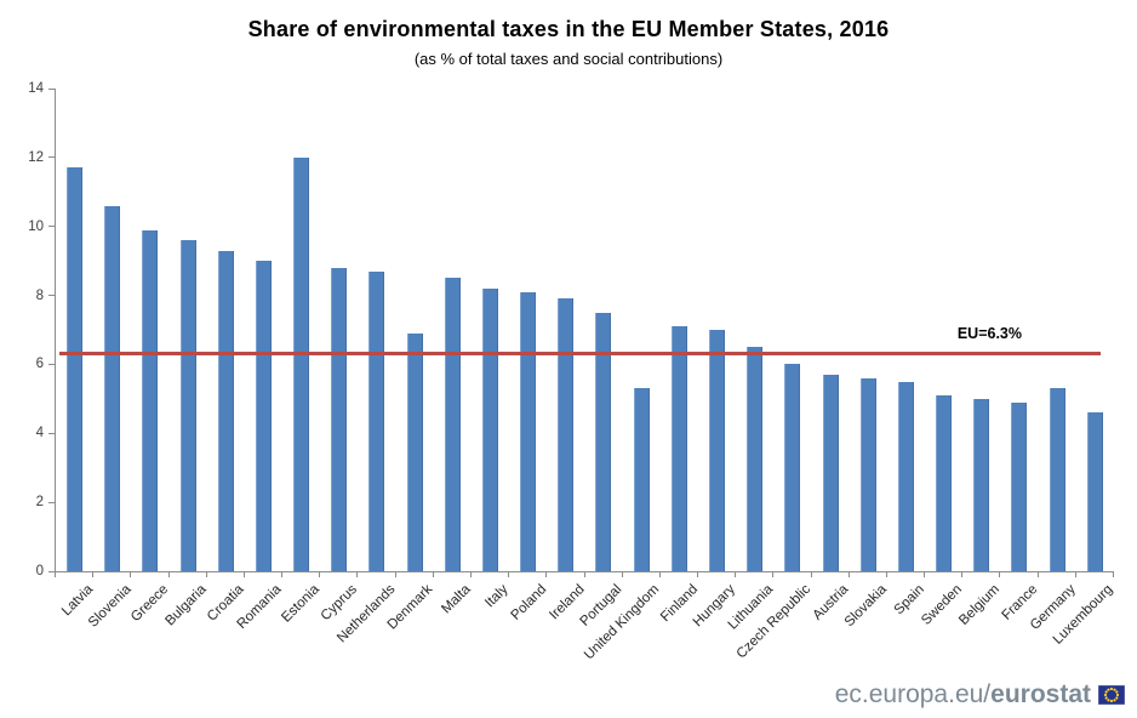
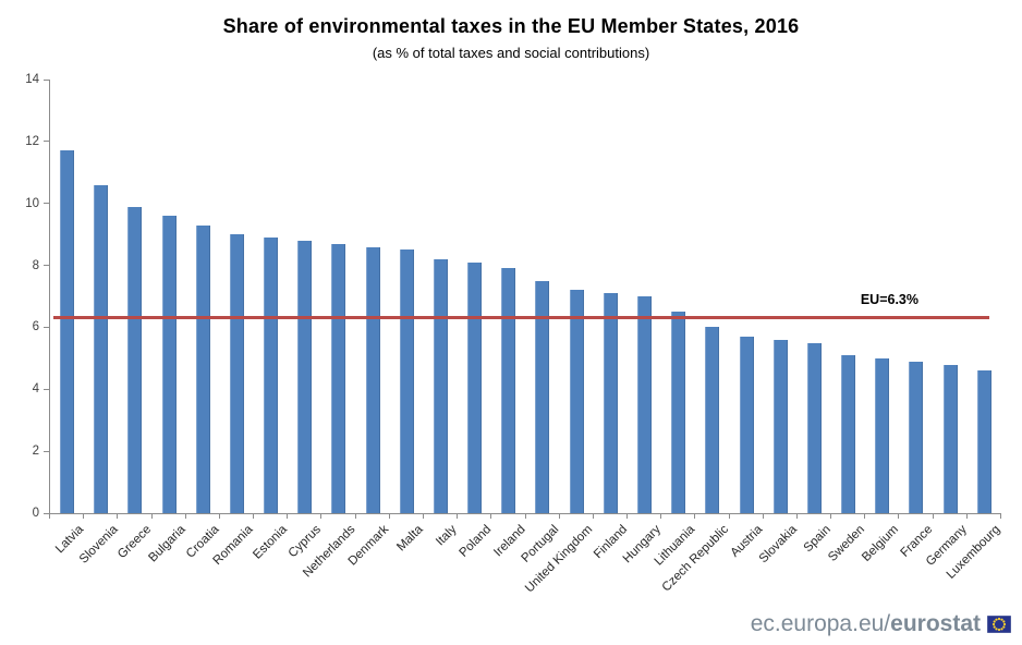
Estonia: 12.0 -> 8.9
Denmark: 6.9 -> 8.6
United Kingdom: 5.3 -> 7.2
Germany: 5.3 -> 4.8
